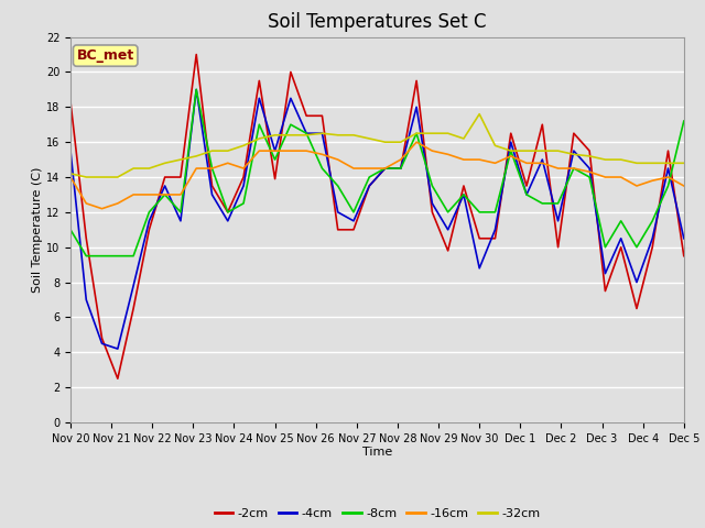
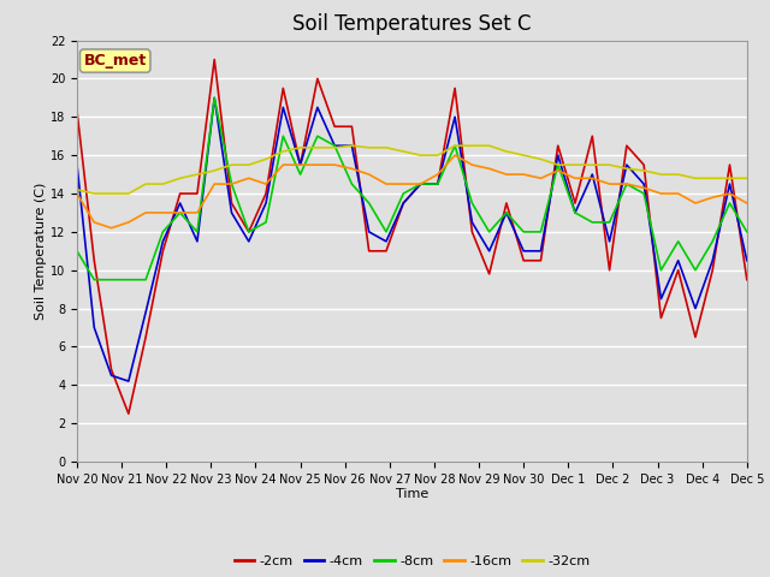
-2cm/Nov 25: 13.9 -> 15.5
-4cm/Nov 30: 8.8 -> 11.0
-32cm/Nov 30: 17.6 -> 16.0
-8cm/Dec 5: 17.2 -> 12.0
